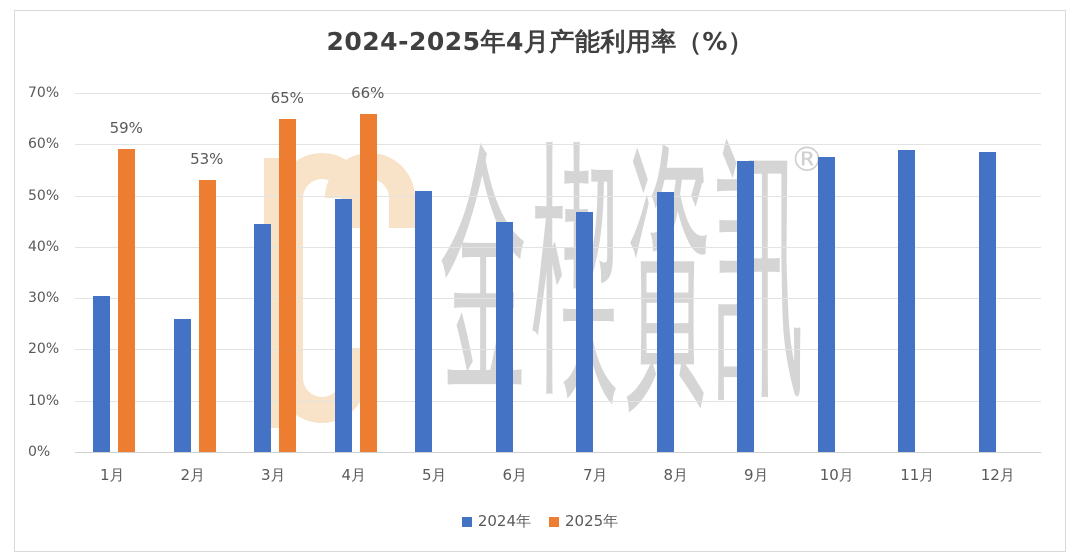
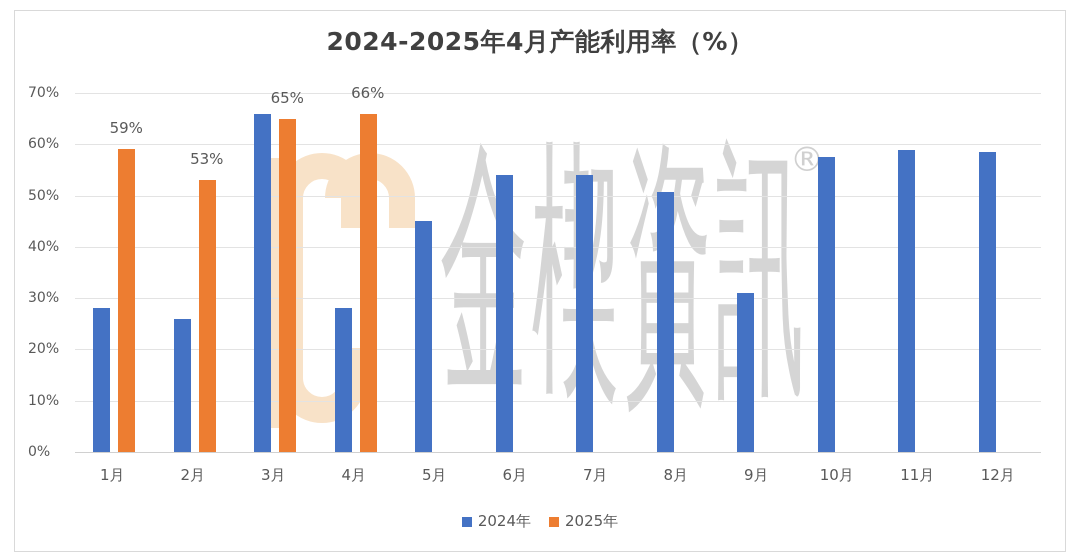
2024年/1月: 30% -> 28%
2024年/3月: 44% -> 66%
2024年/4月: 49% -> 28%
2024年/5月: 51% -> 45%
2024年/6月: 45% -> 54%
2024年/7月: 47% -> 54%
2024年/9月: 57% -> 31%
